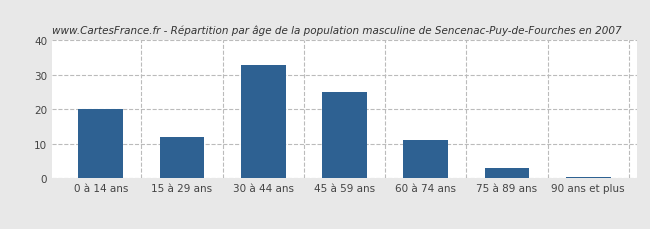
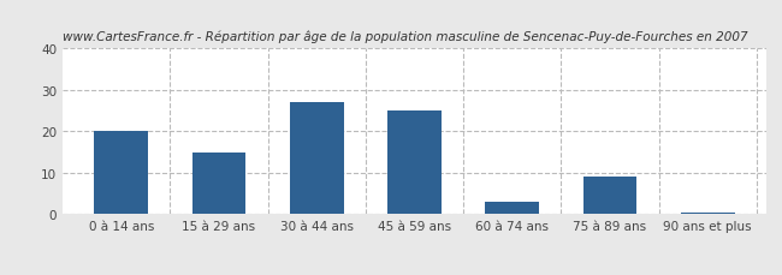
15 à 29 ans: 12.0 -> 15.0
30 à 44 ans: 33.0 -> 27.0
60 à 74 ans: 11.0 -> 3.0
75 à 89 ans: 3.0 -> 9.0
